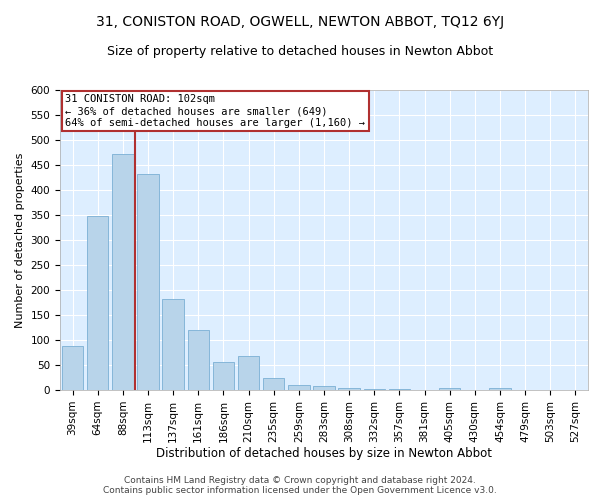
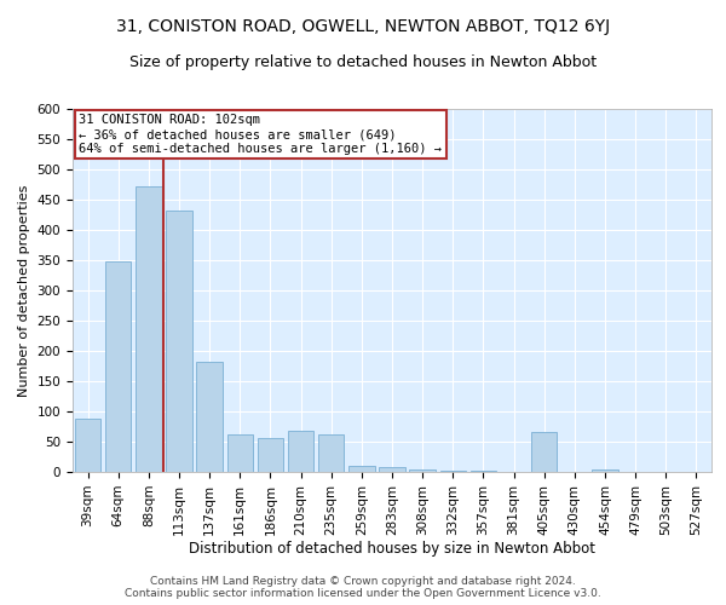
161sqm: 120 -> 62
235sqm: 25 -> 62
405sqm: 5 -> 66
